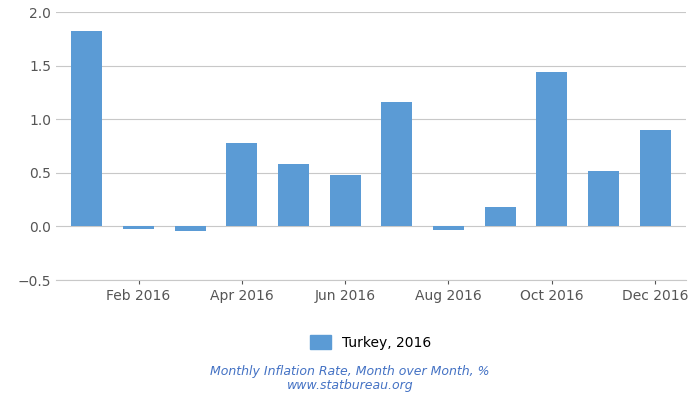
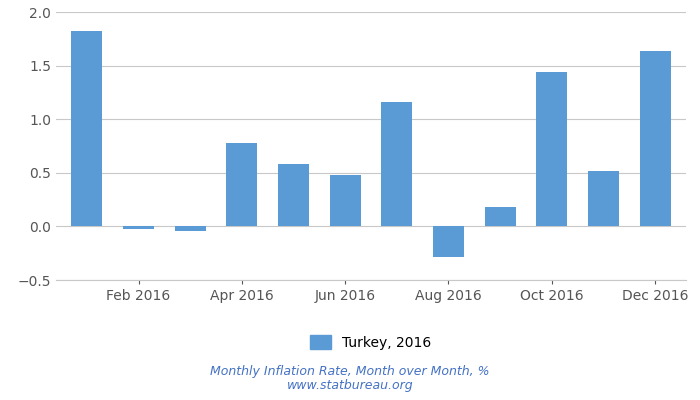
Aug 2016: -0.03 -> -0.29
Dec 2016: 0.90 -> 1.64
